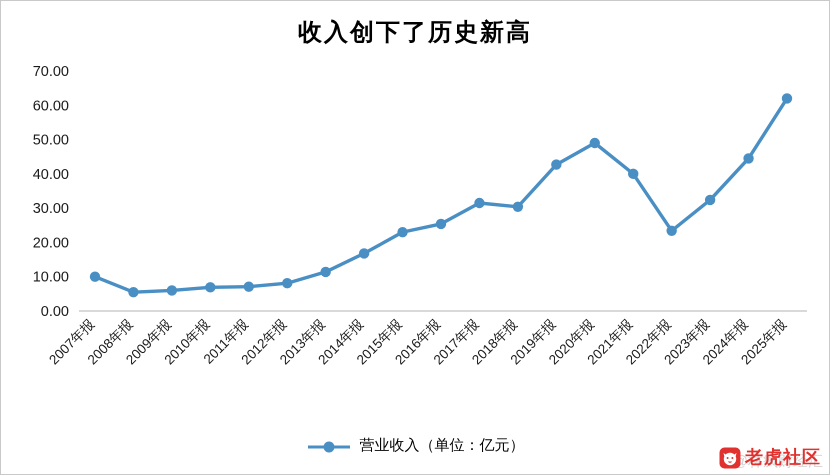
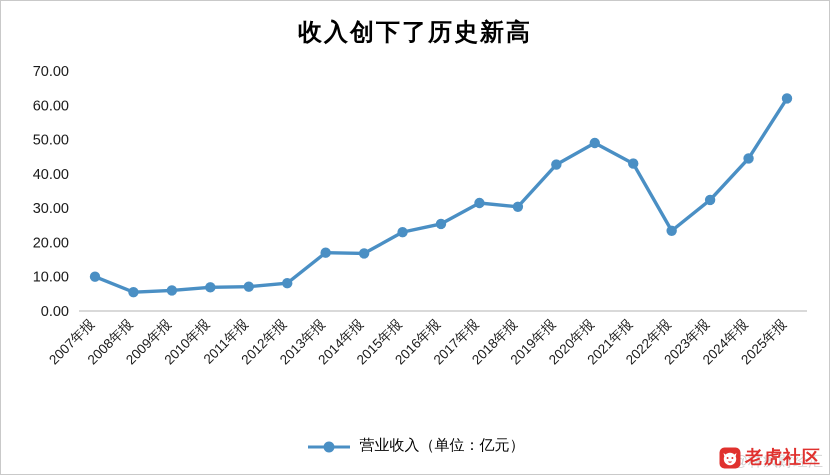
2013年报: 11 -> 17
2021年报: 40 -> 43
